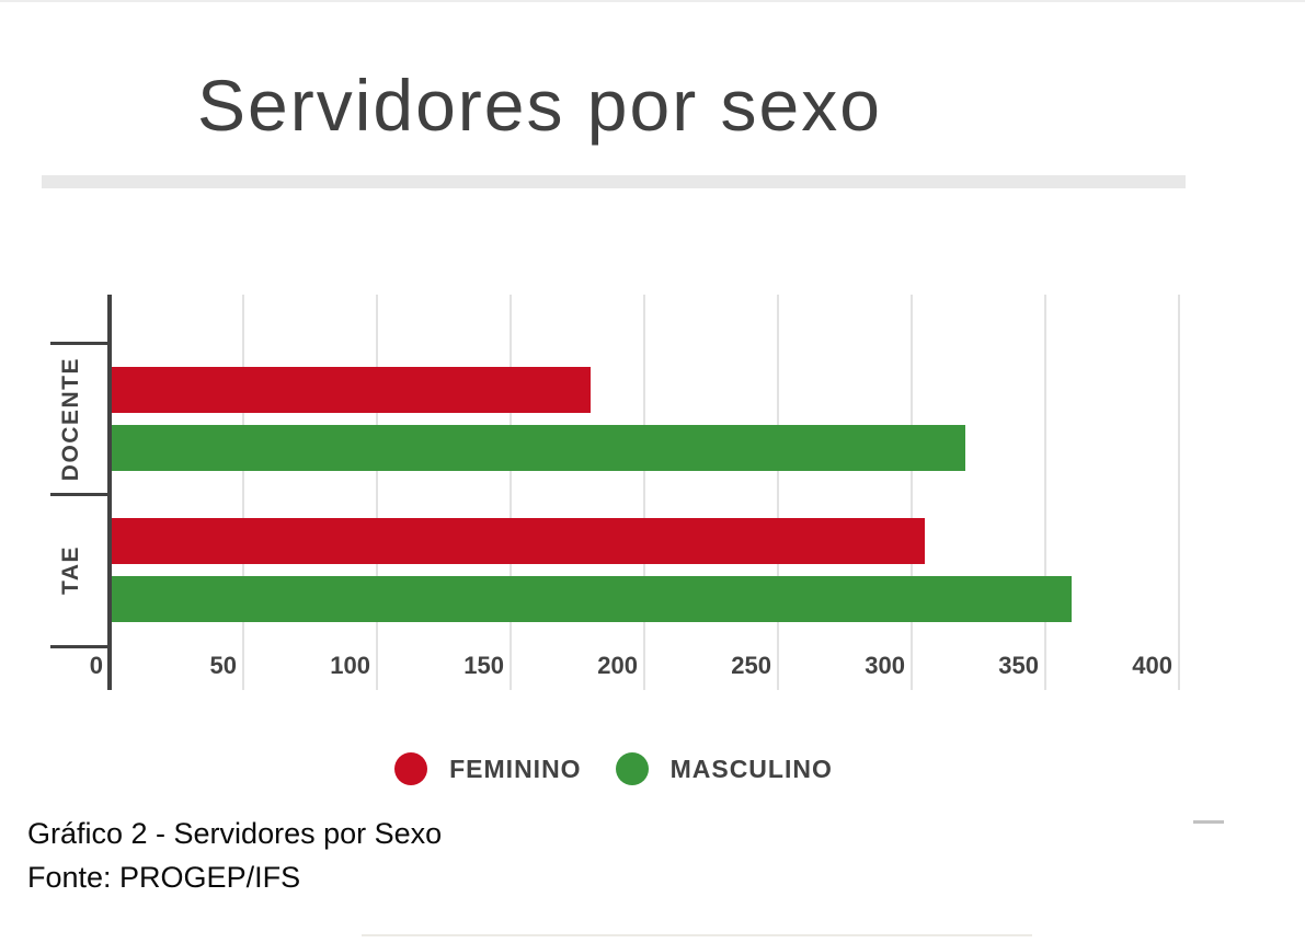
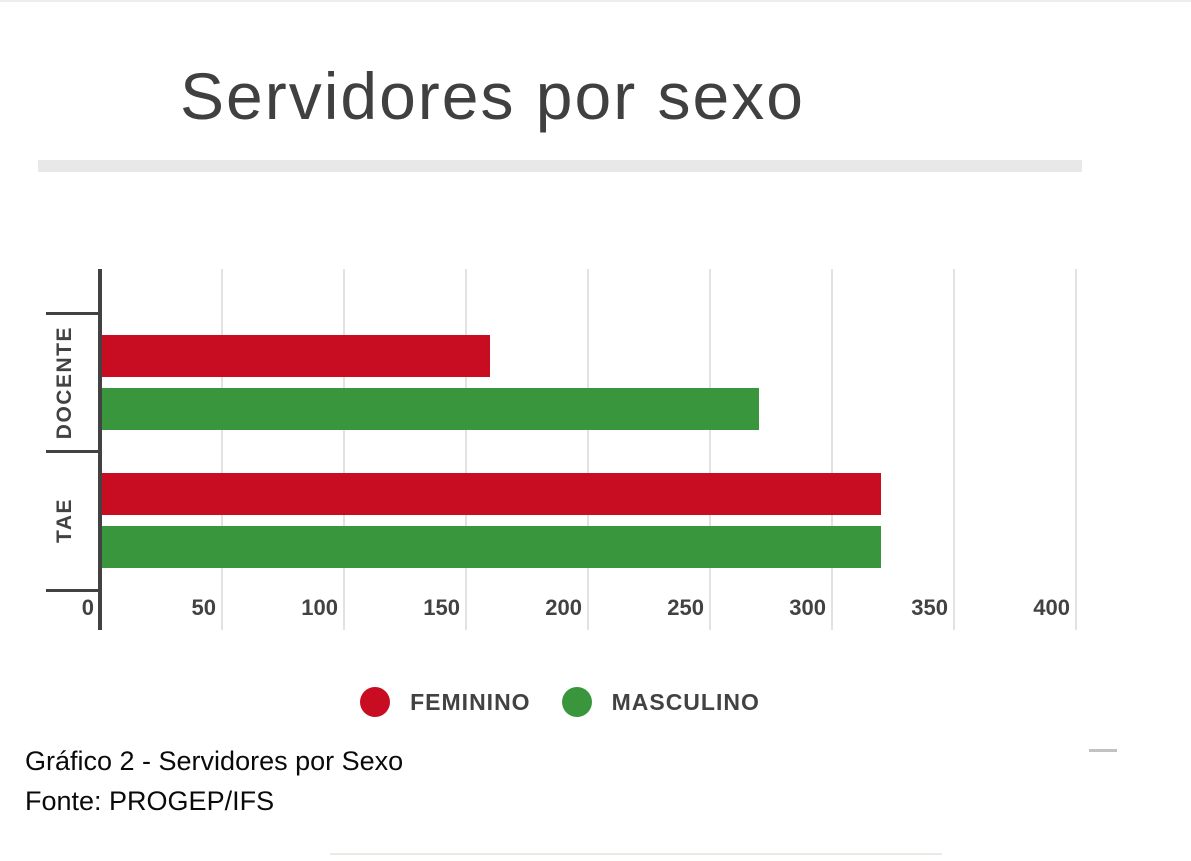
FEMININO/DOCENTE: 180 -> 160
MASCULINO/DOCENTE: 320 -> 270
FEMININO/TAE: 305 -> 320
MASCULINO/TAE: 360 -> 320
